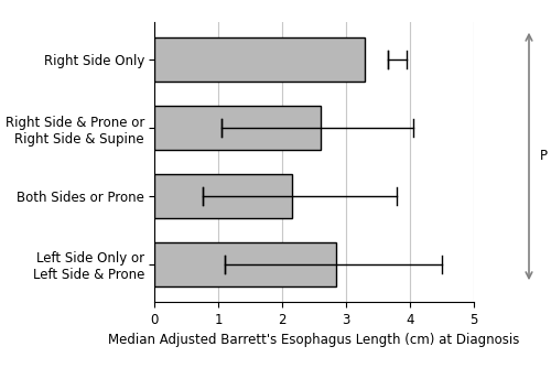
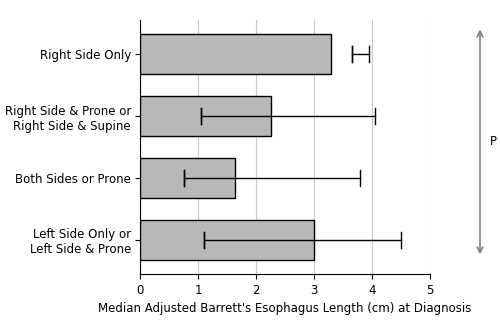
Right Side & Prone or Right Side & Supine: 2.60 -> 2.26
Both Sides or Prone: 2.15 -> 1.64
Left Side Only or Left Side & Prone: 2.85 -> 3.00
